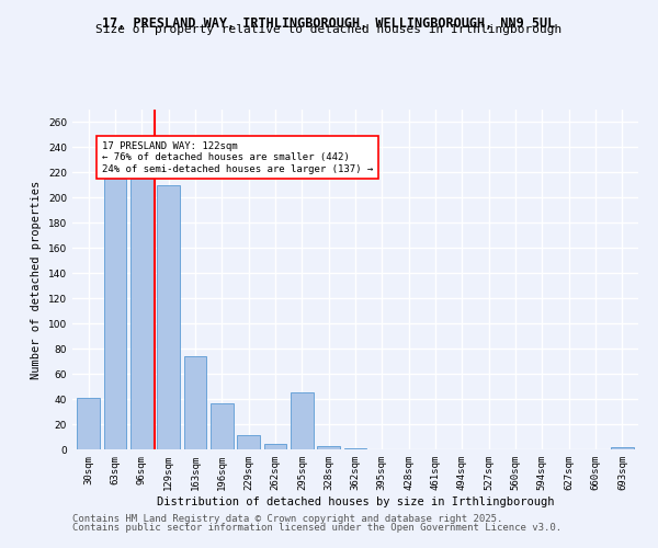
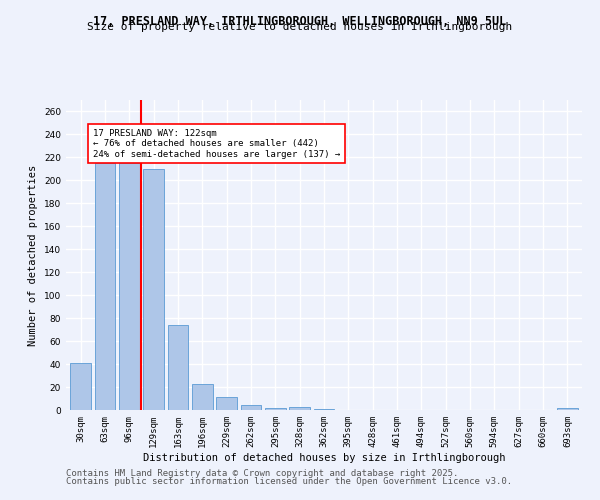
196sqm: 37 -> 23
295sqm: 45 -> 2
